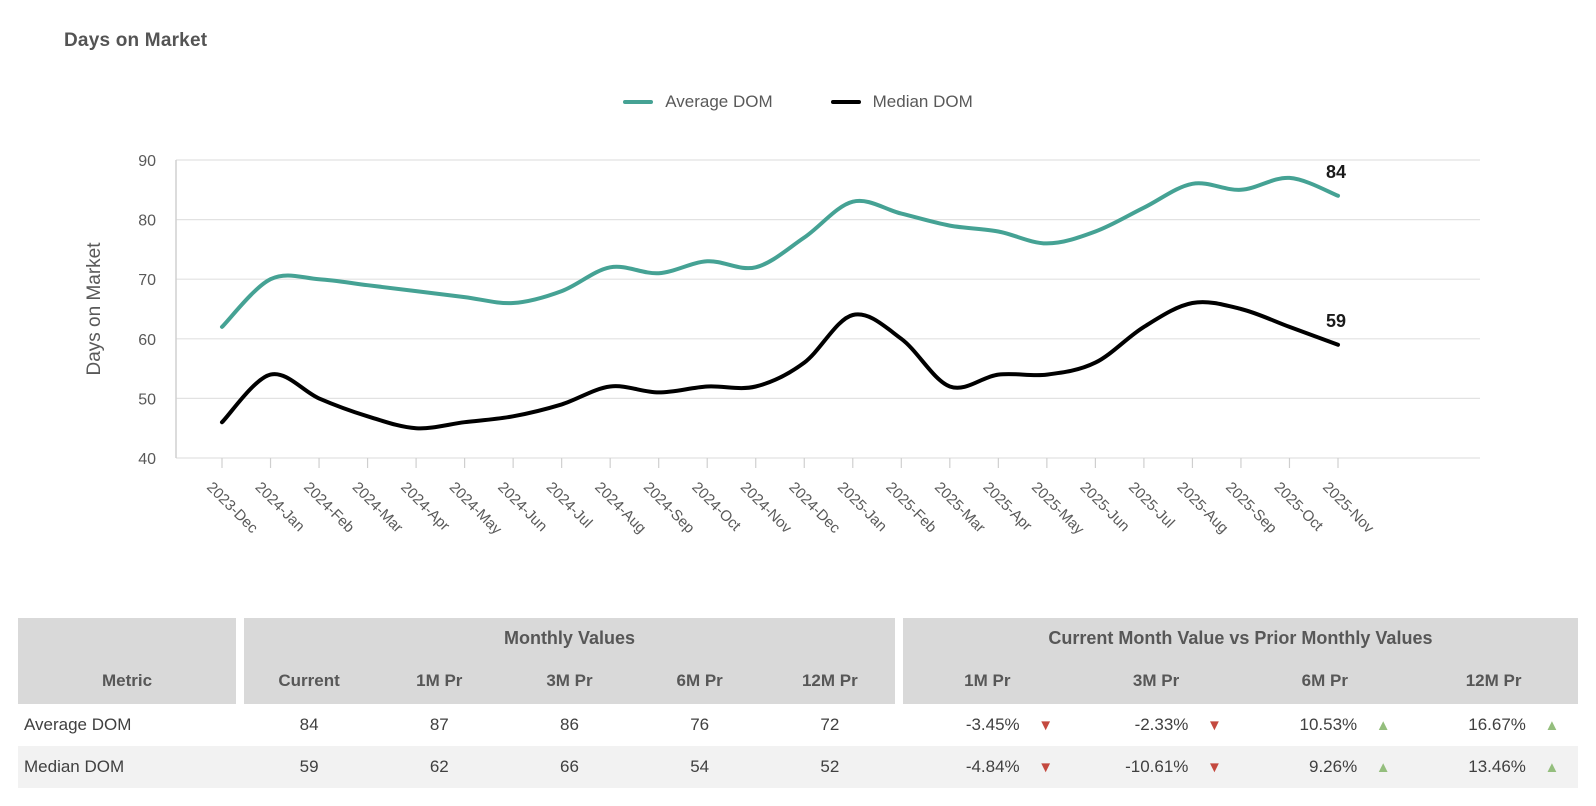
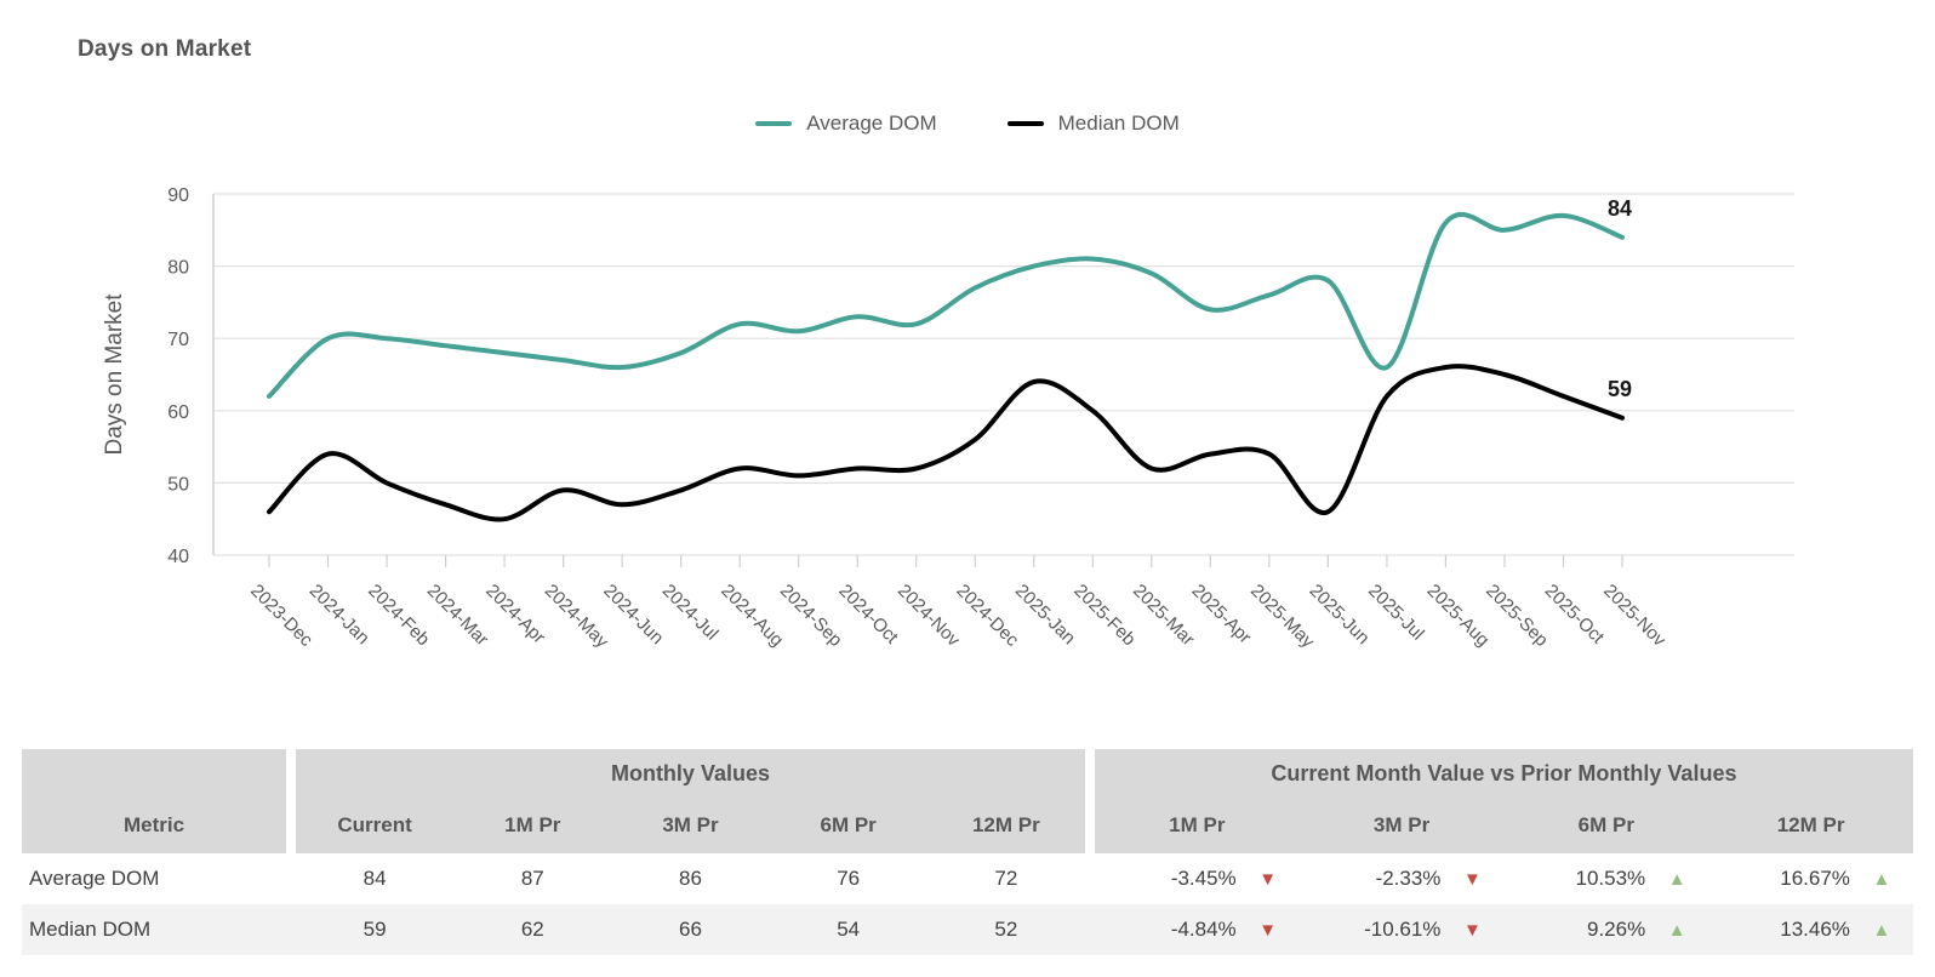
Median DOM/2024-May: 46 -> 49
Average DOM/2025-Jan: 83 -> 80
Average DOM/2025-Apr: 78 -> 74
Median DOM/2025-Jun: 56 -> 46
Average DOM/2025-Jul: 82 -> 66
